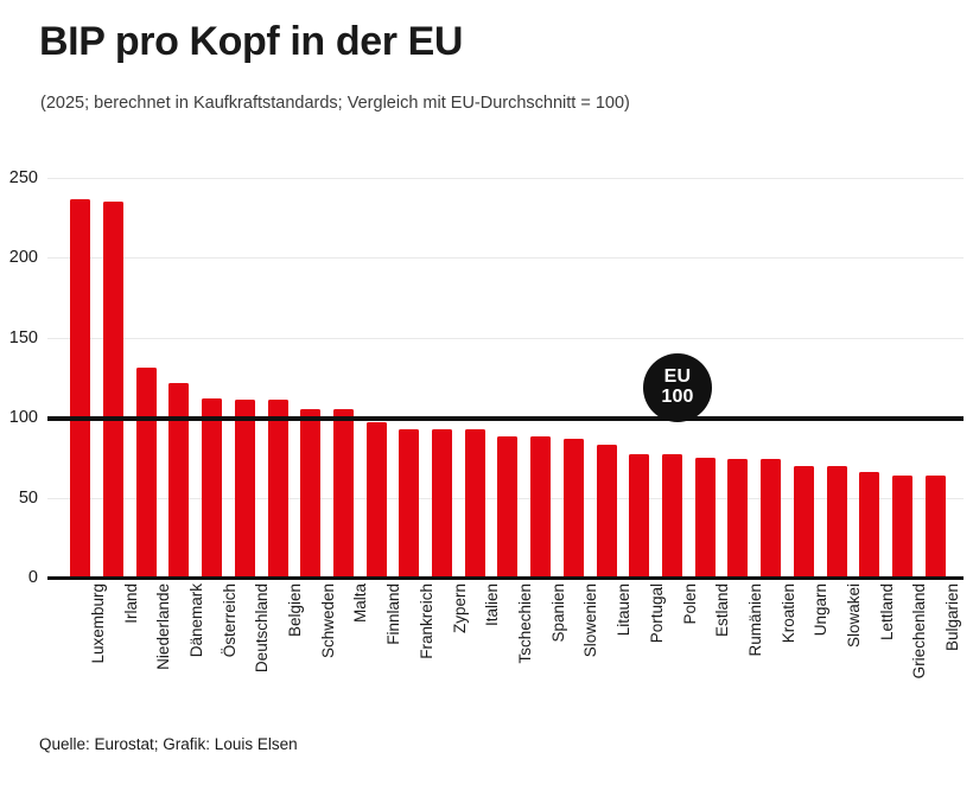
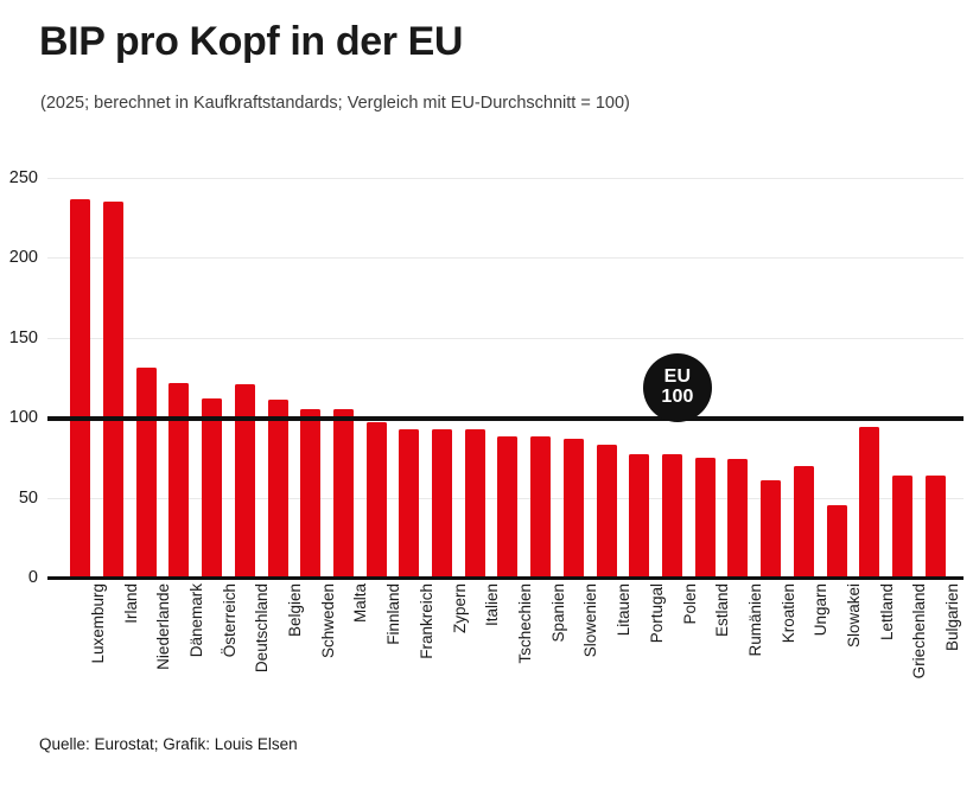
Deutschland: 111 -> 121
Kroatien: 74 -> 61
Slowakei: 70 -> 45
Lettland: 66 -> 94
